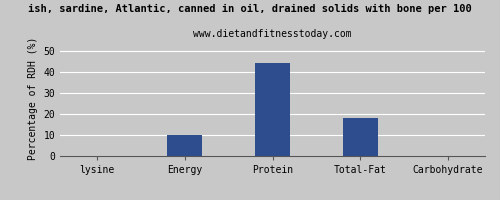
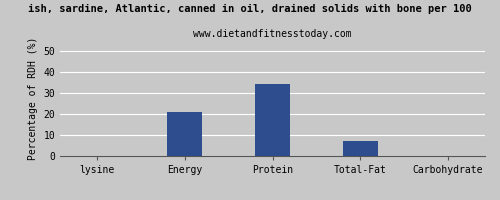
Energy: 10 -> 21
Protein: 44 -> 34
Total-Fat: 18 -> 7
